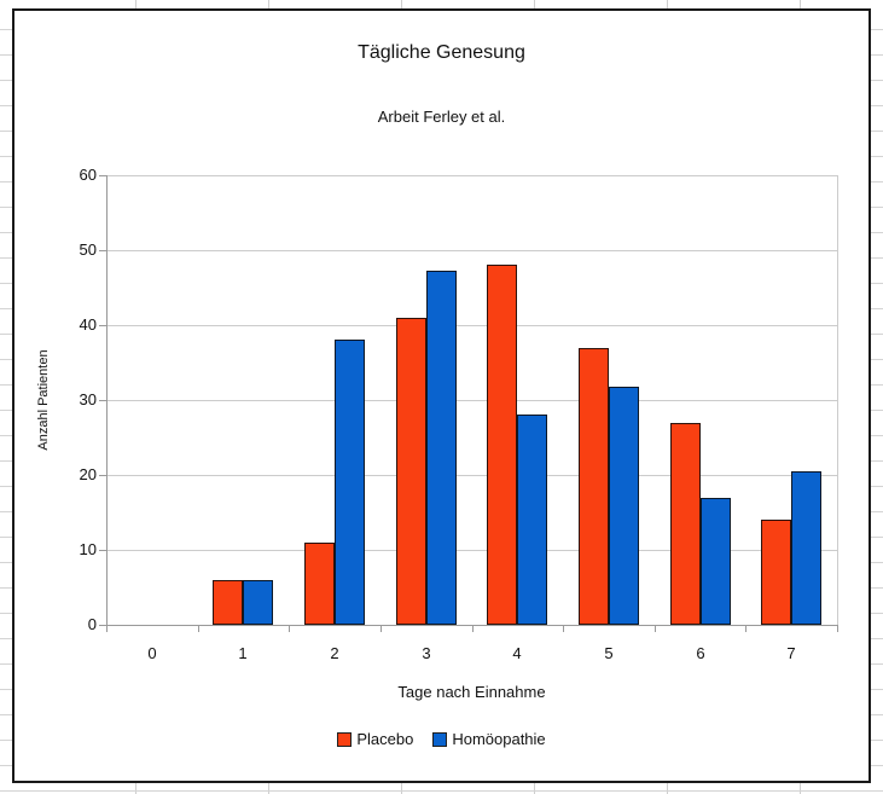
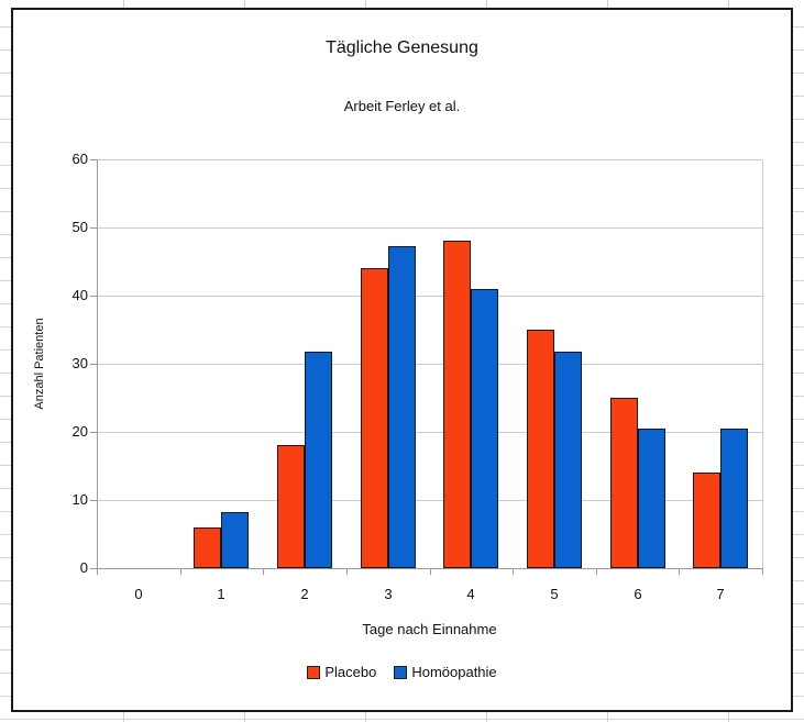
Homöopathie/1: 6 -> 8
Placebo/2: 11 -> 18
Homöopathie/2: 38 -> 32
Placebo/3: 41 -> 44
Homöopathie/4: 28 -> 41
Placebo/5: 37 -> 35
Placebo/6: 27 -> 25
Homöopathie/6: 17 -> 20
